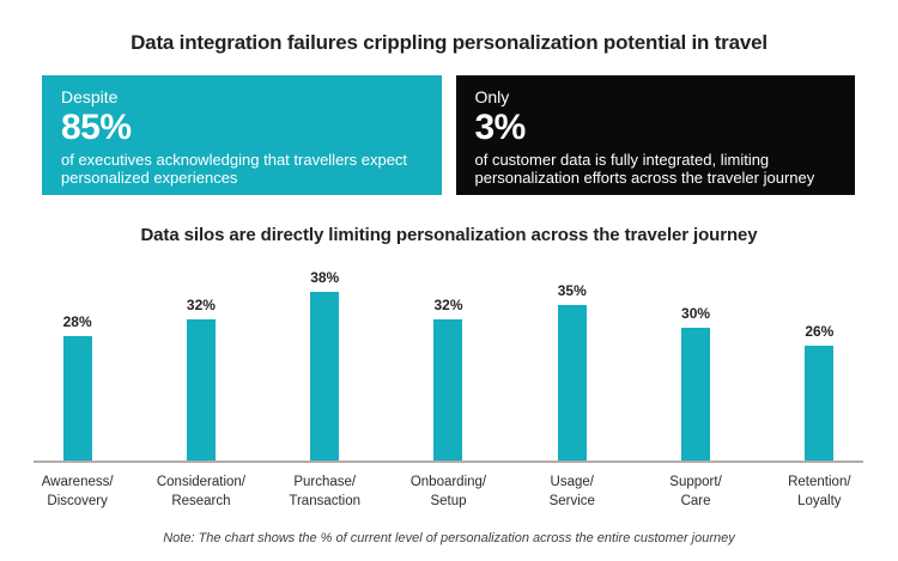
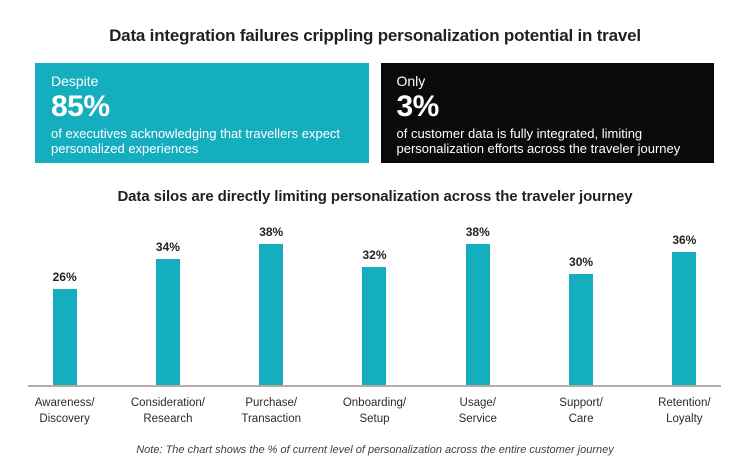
Awareness/Discovery: 28% -> 26%
Consideration/Research: 32% -> 34%
Usage/Service: 35% -> 38%
Retention/Loyalty: 26% -> 36%
